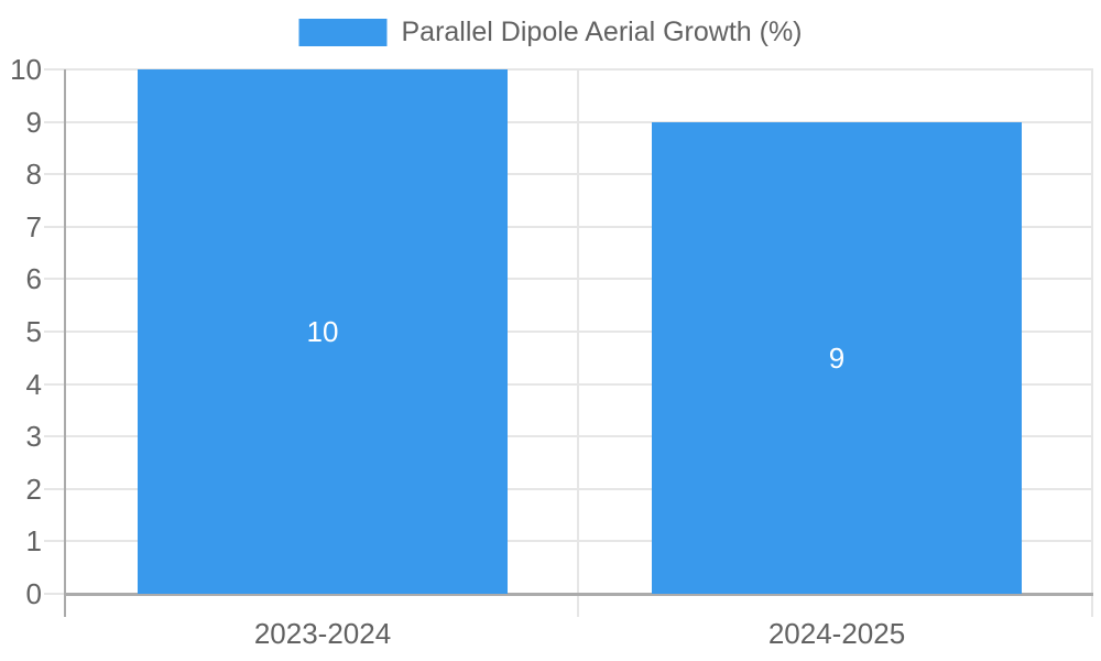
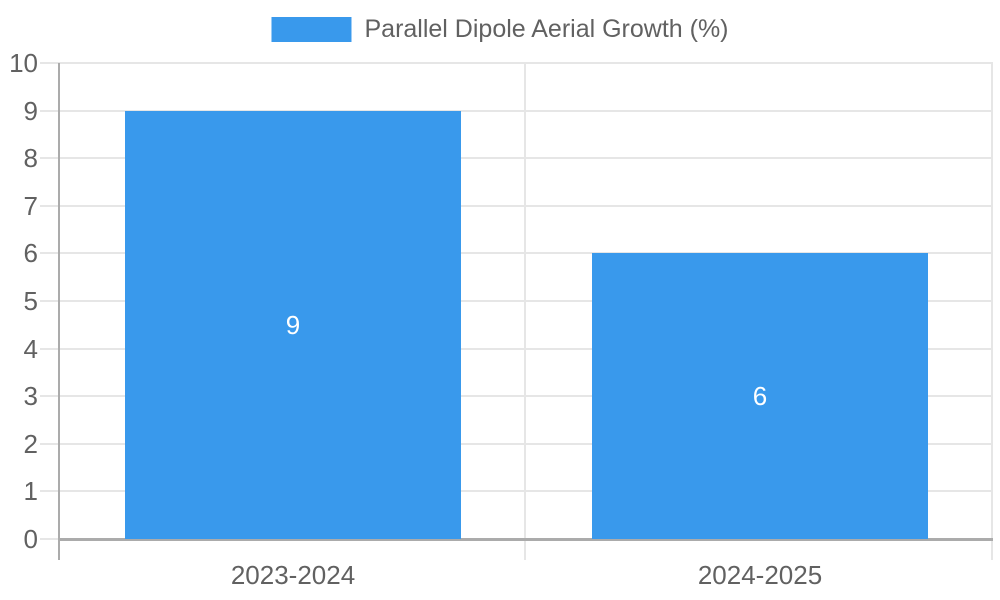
2023-2024: 10 -> 9
2024-2025: 9 -> 6
